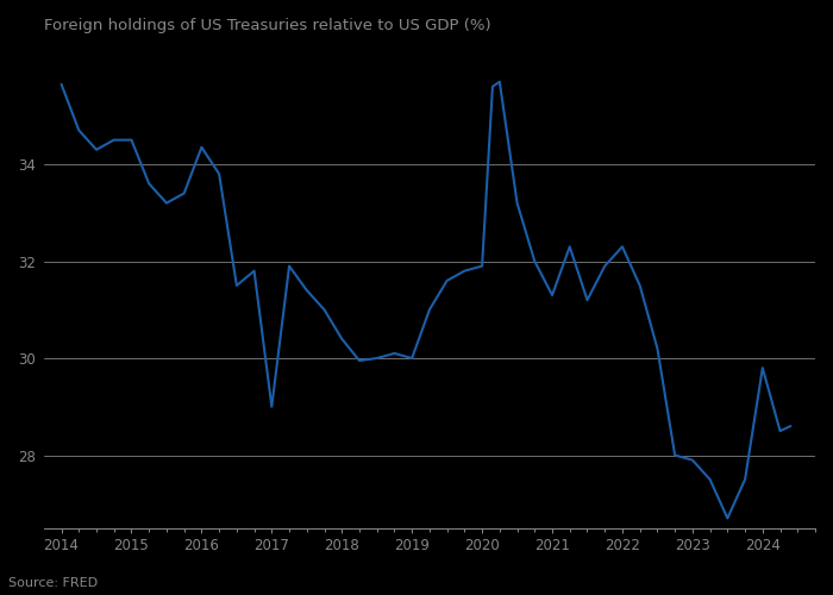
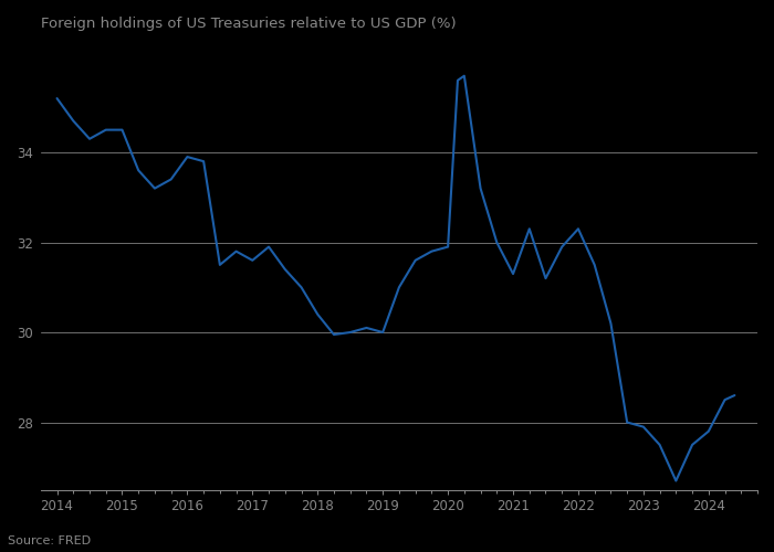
2014: 35.65 -> 35.20
2016: 34.35 -> 33.90
2017: 29.00 -> 31.60
2024: 29.80 -> 27.80
